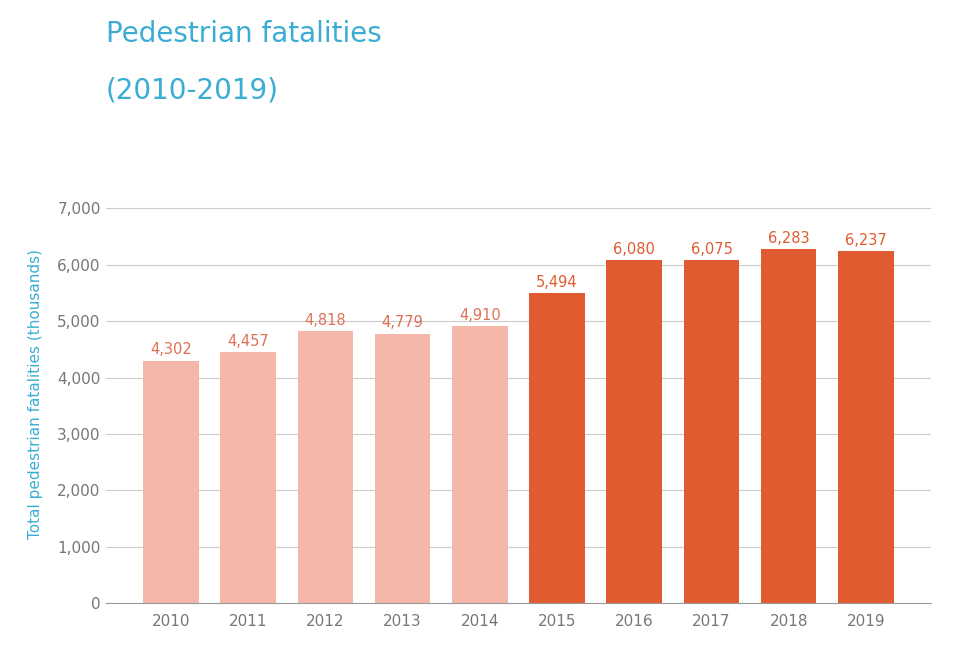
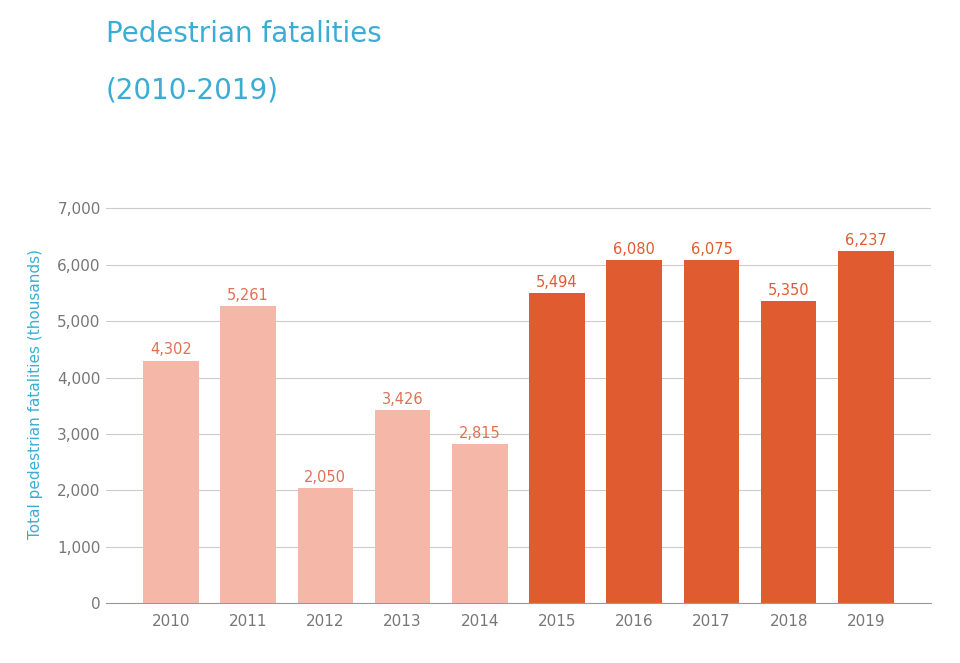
2011: 4,457 -> 5,261
2012: 4,818 -> 2,050
2013: 4,779 -> 3,426
2014: 4,910 -> 2,815
2018: 6,283 -> 5,350
